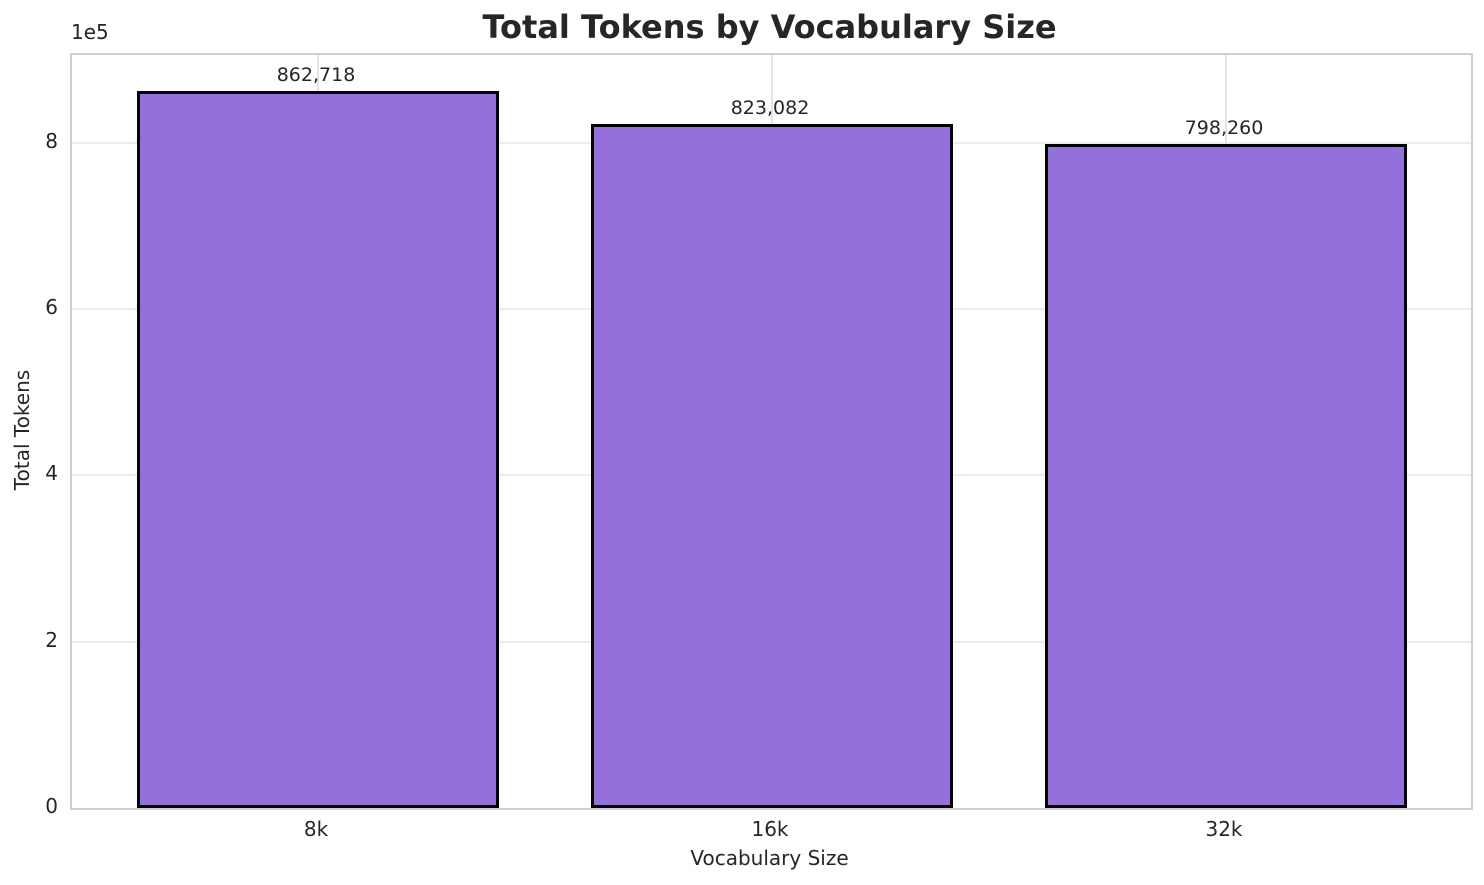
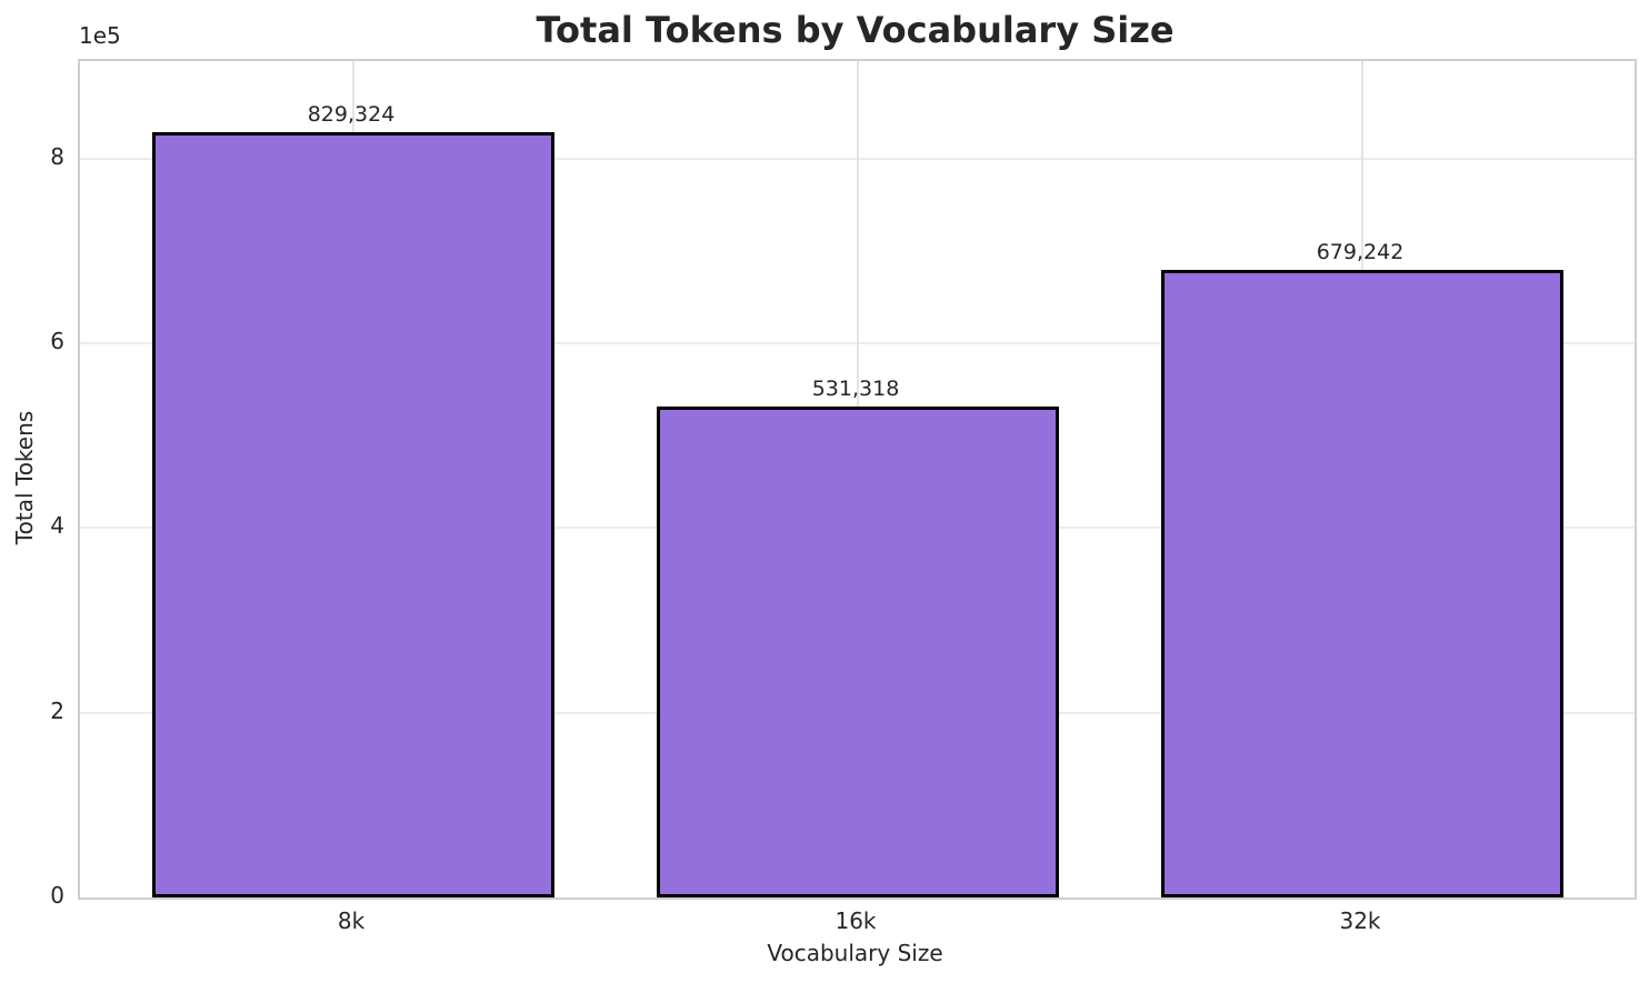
8k: 862,718 -> 829,324
16k: 823,082 -> 531,318
32k: 798,260 -> 679,242
